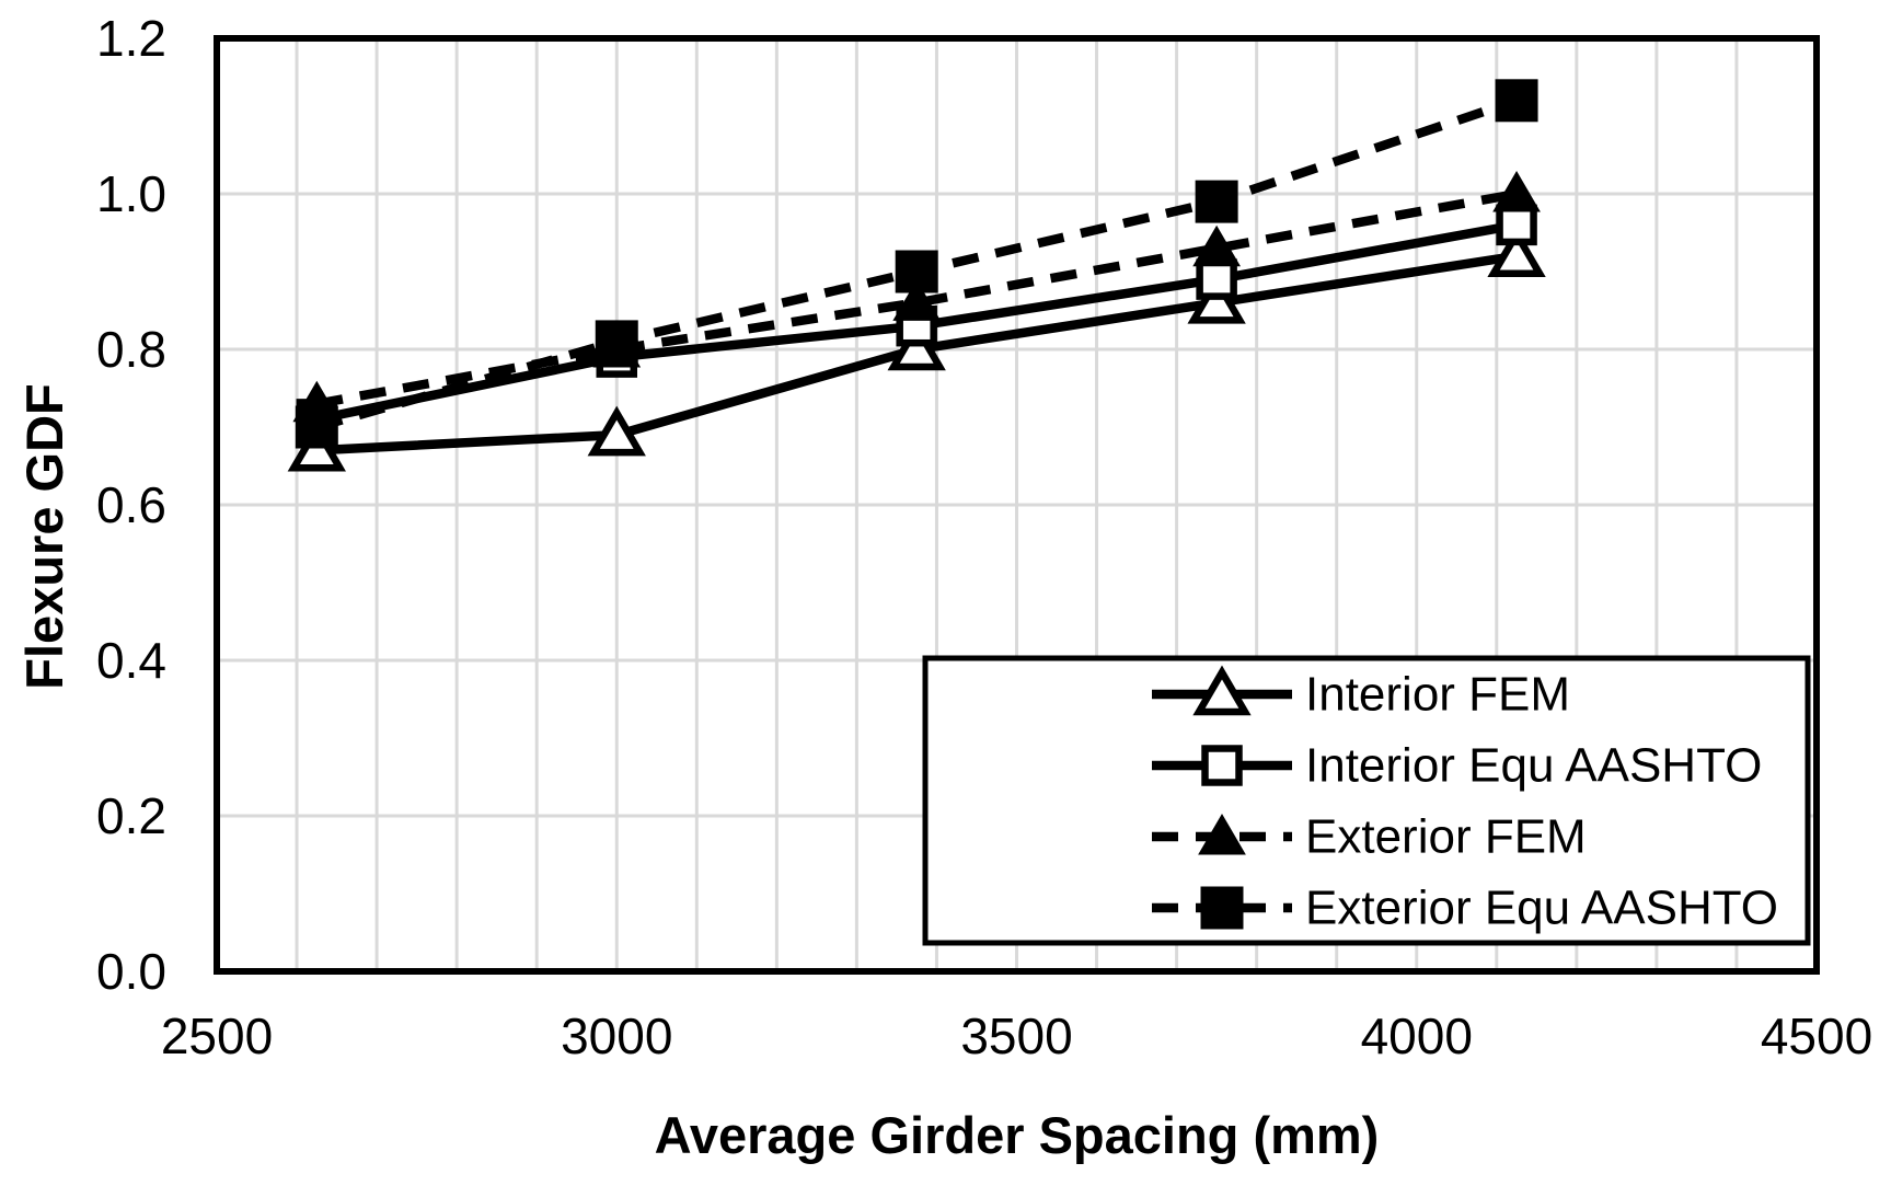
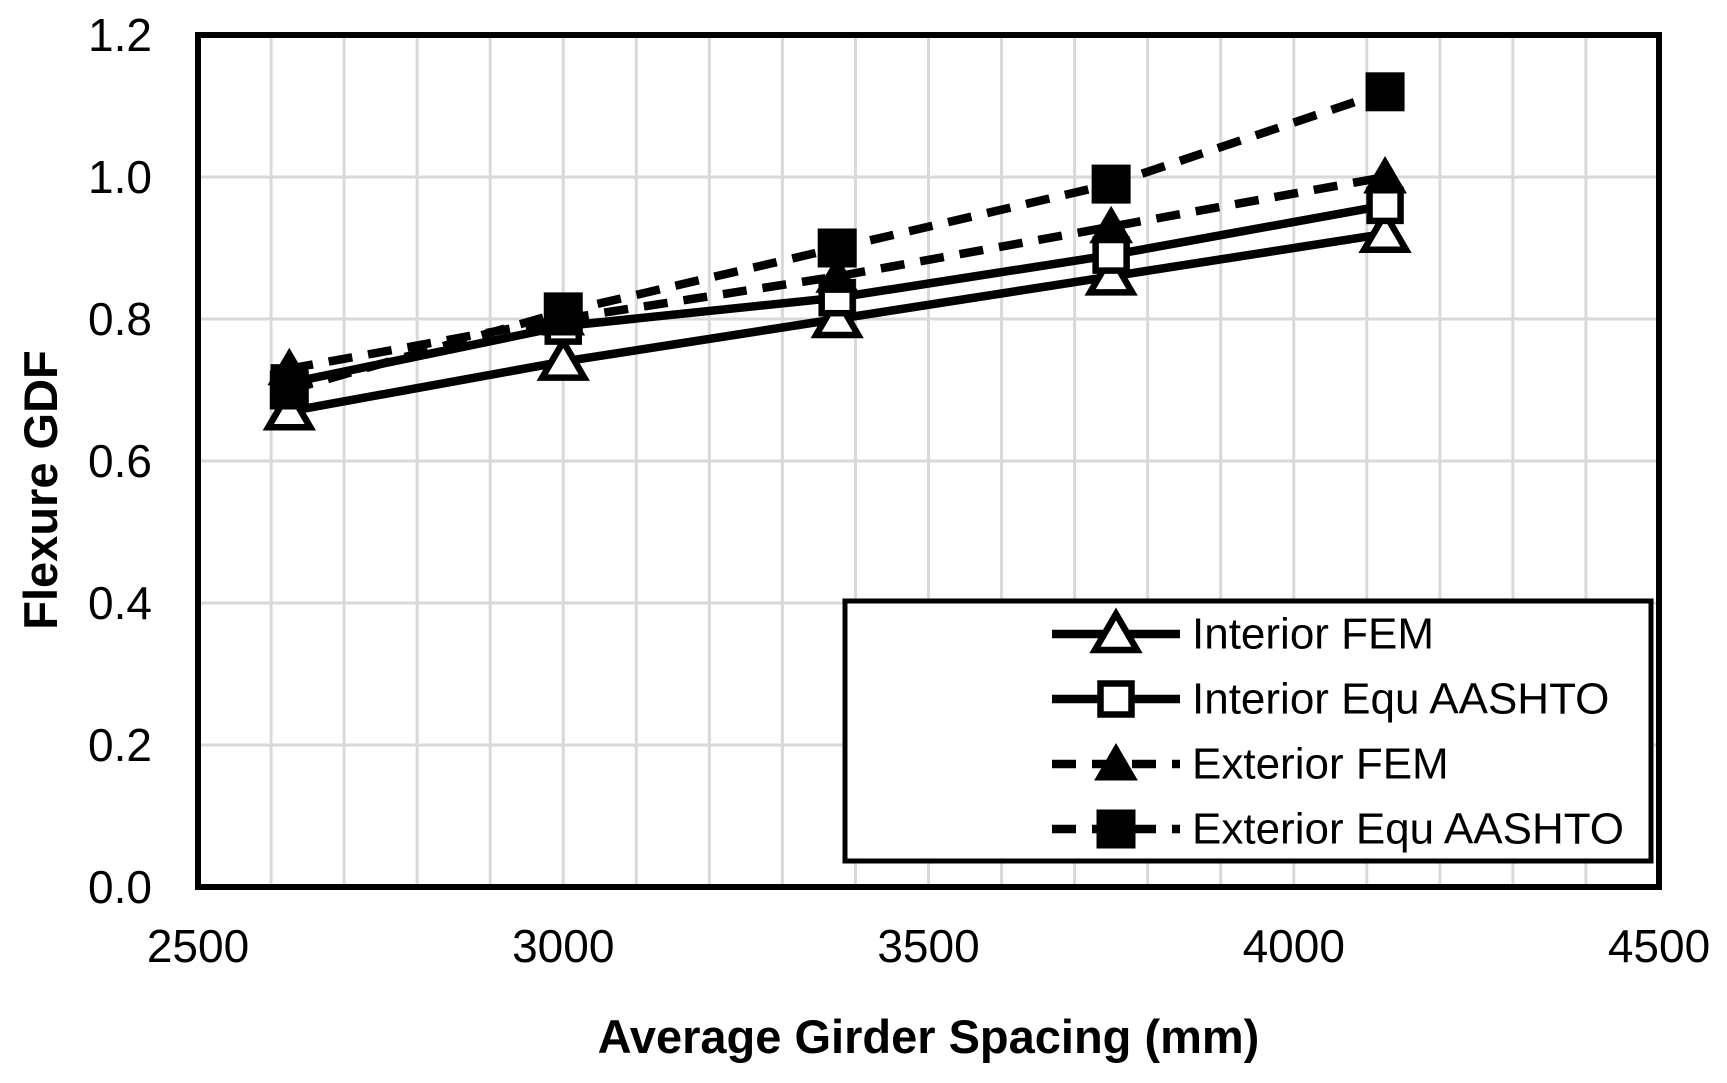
Interior FEM/3000: 0.69 -> 0.74
